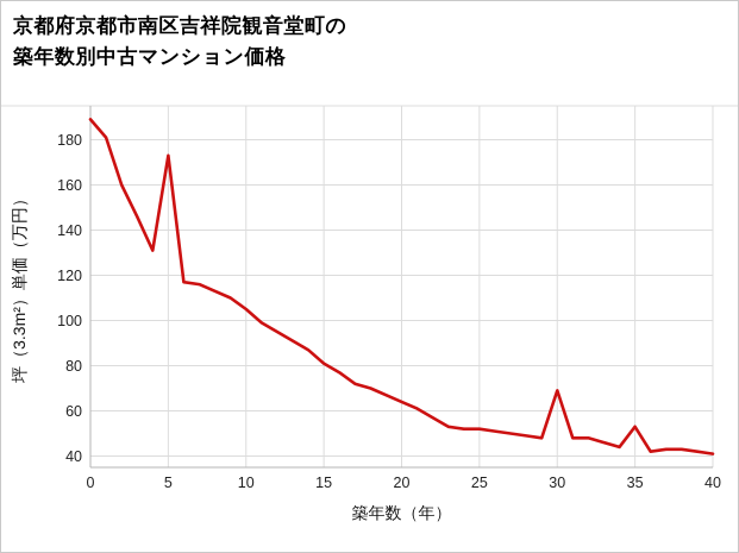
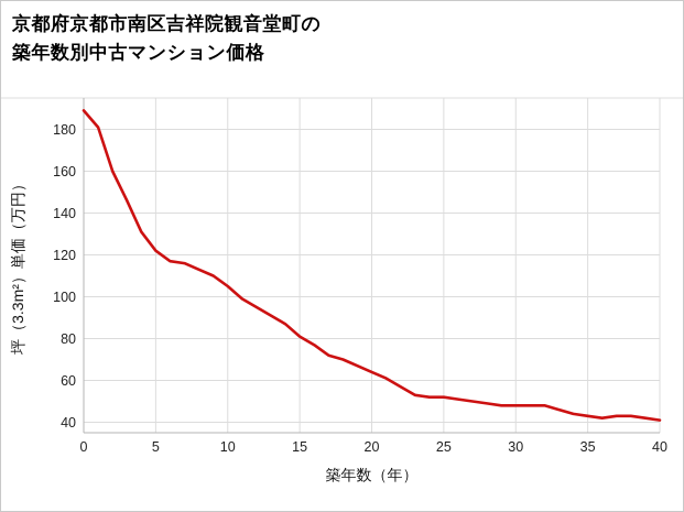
5: 173 -> 122
30: 69 -> 48
35: 53 -> 43
